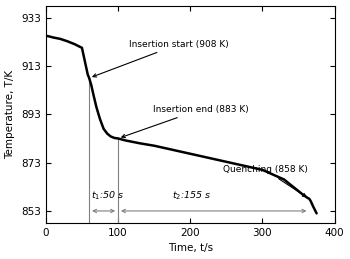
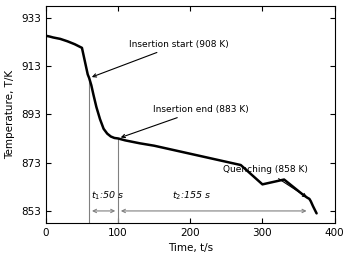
300: 870.0 -> 864.0
